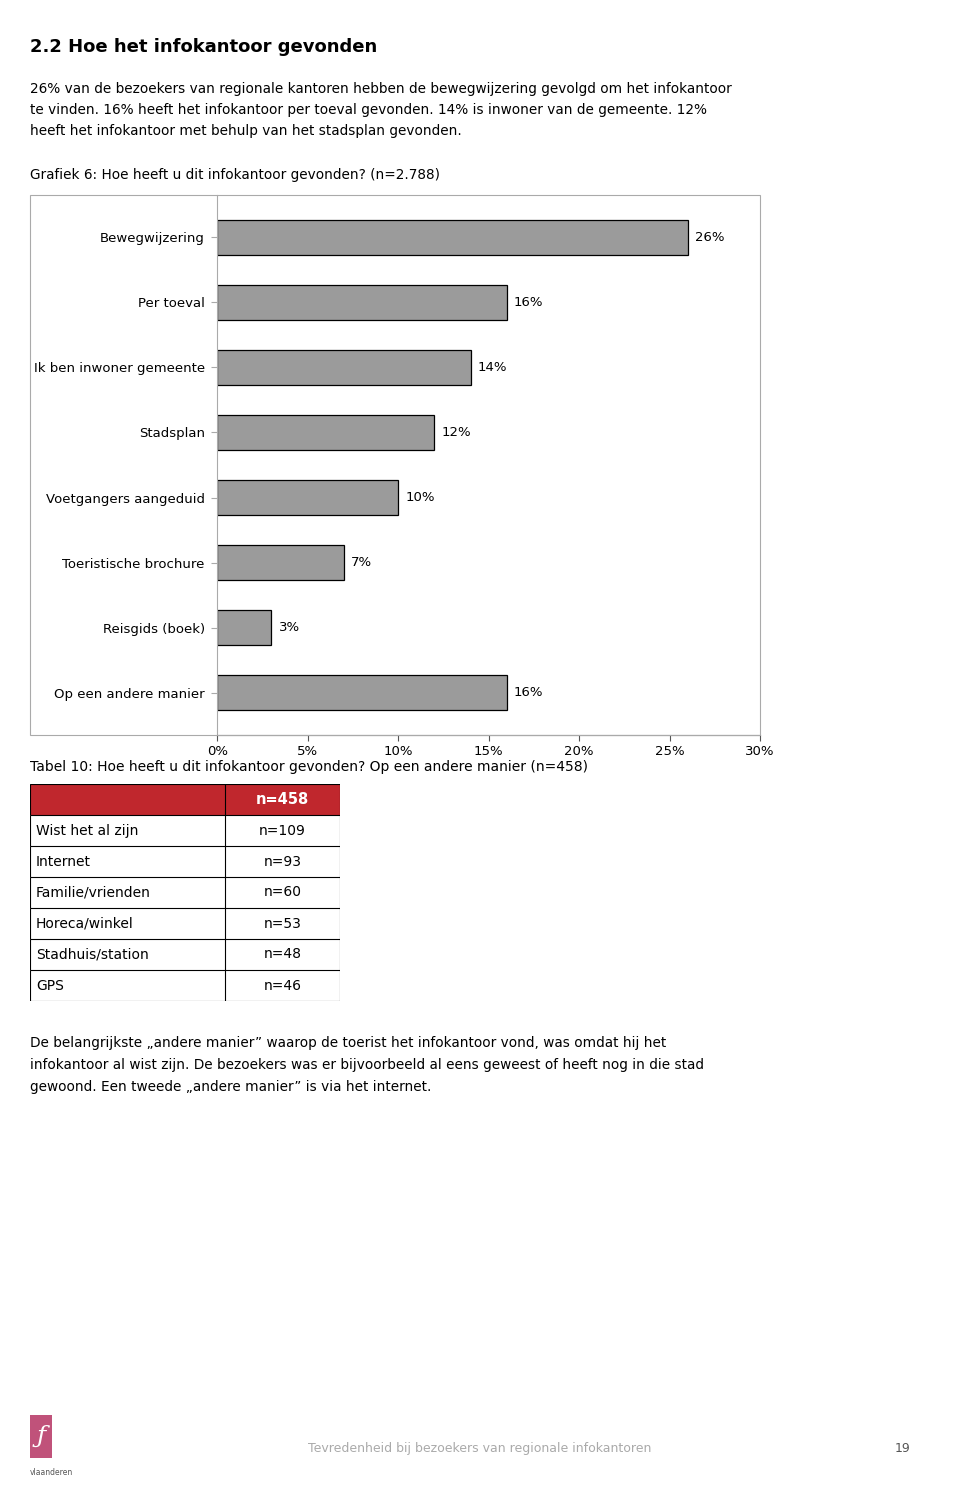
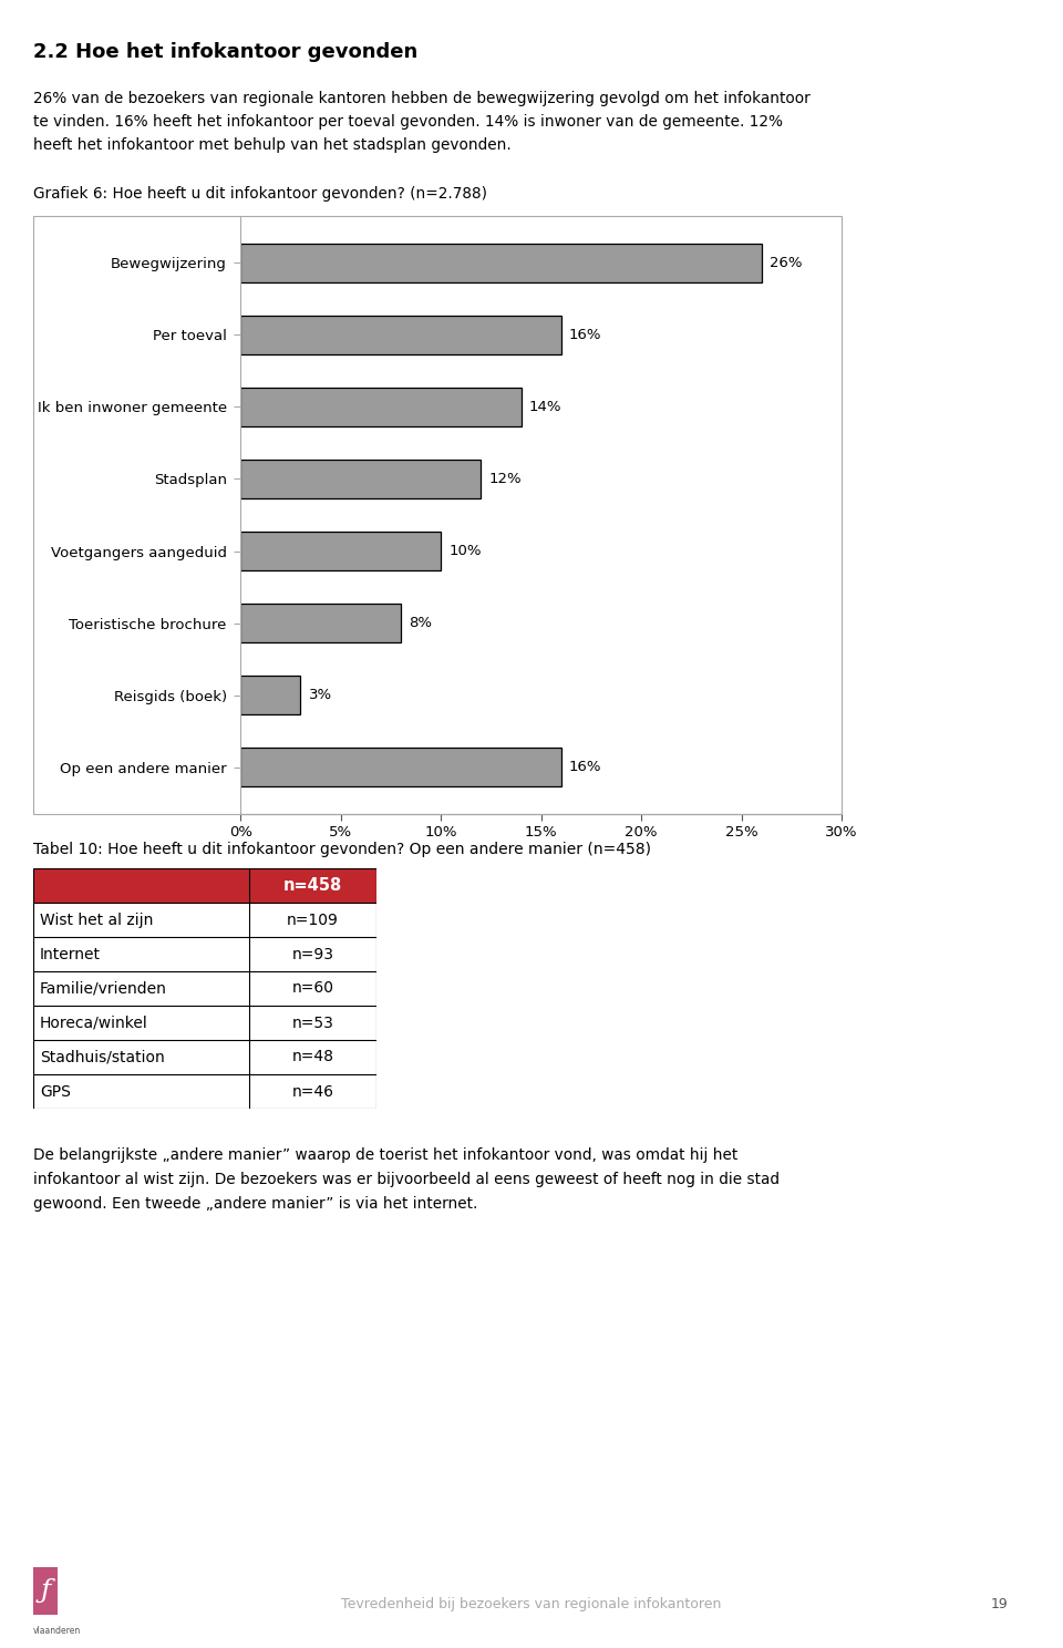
Toeristische brochure: 7% -> 8%
